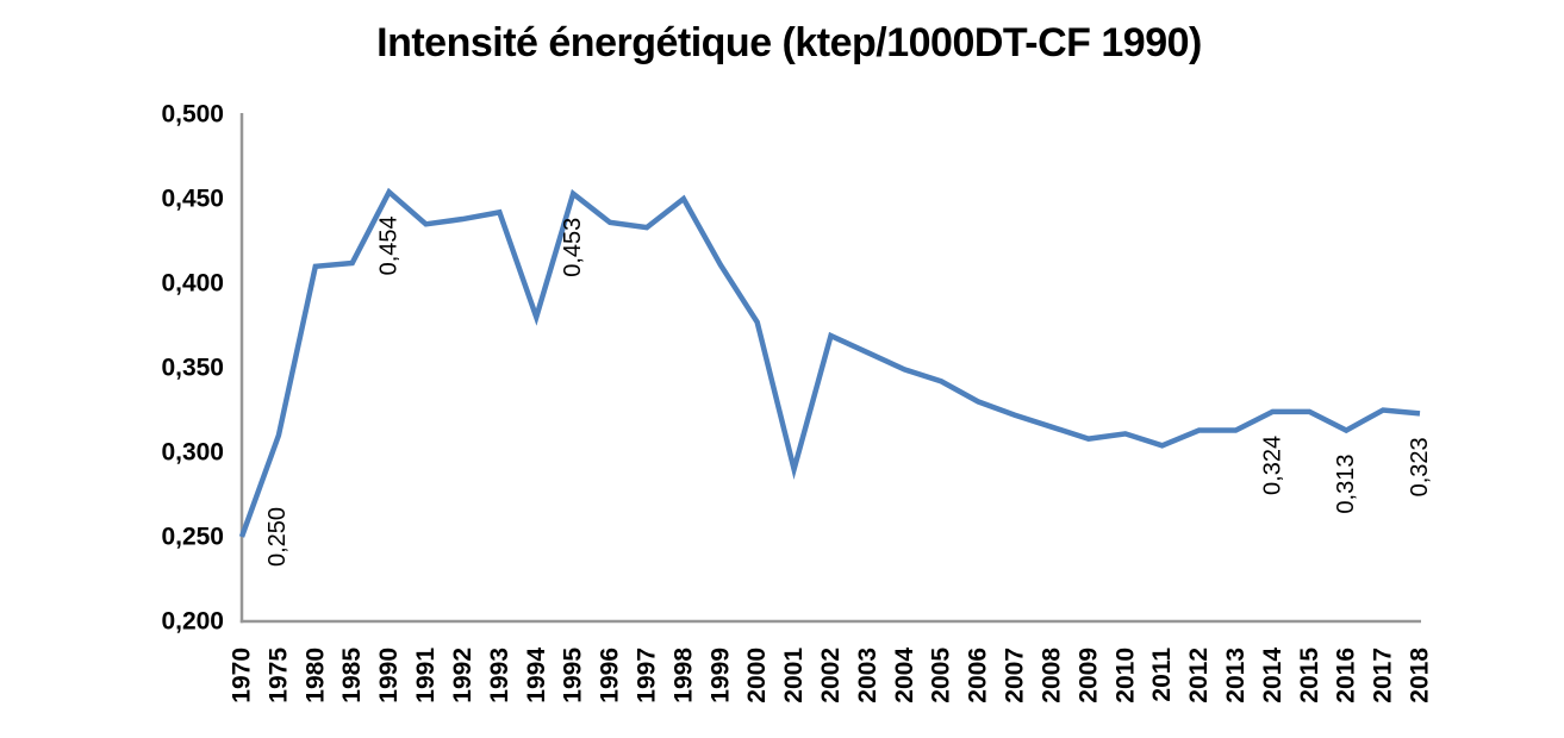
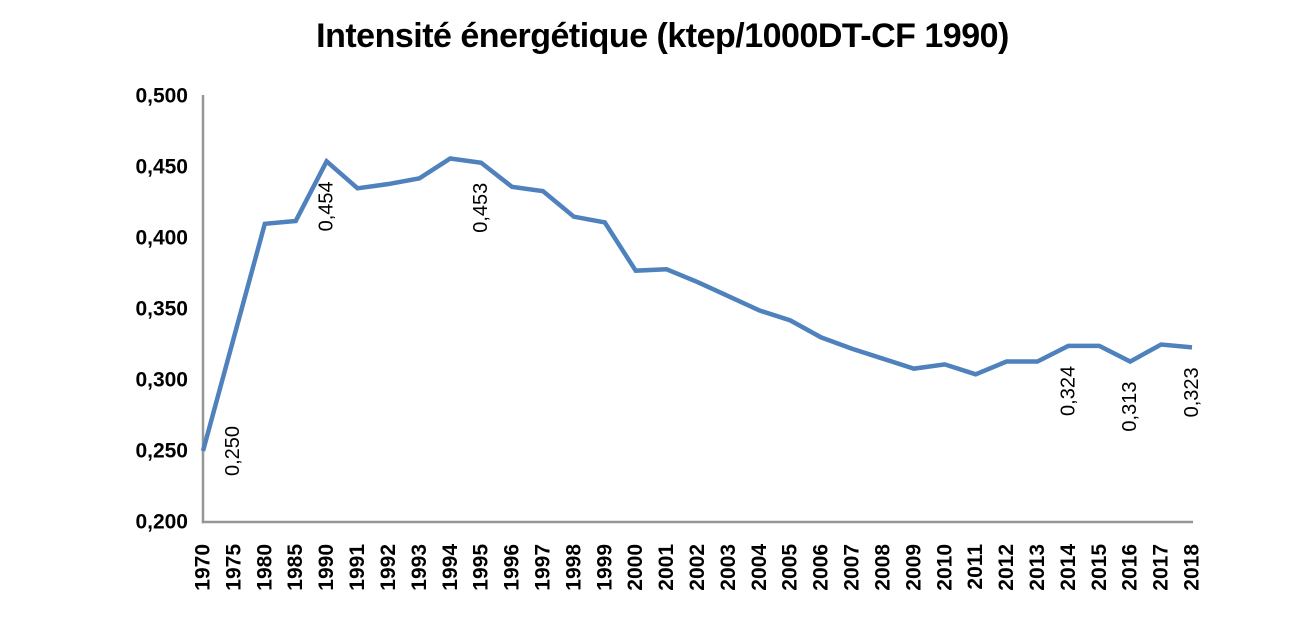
1975: 0,31 -> 0,33
1994: 0,38 -> 0,46
1998: 0,45 -> 0,41
2001: 0,29 -> 0,38
